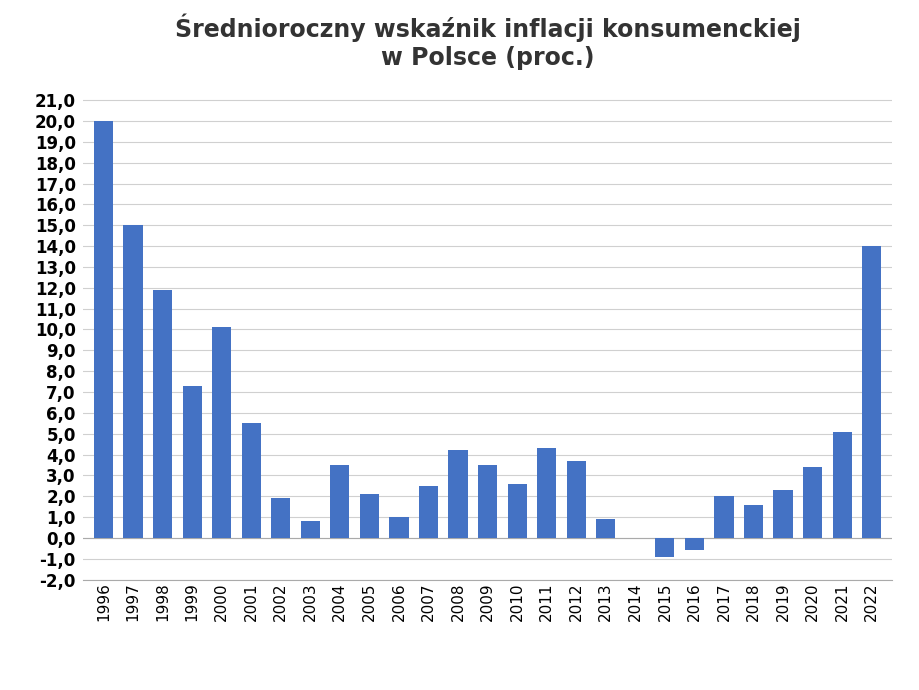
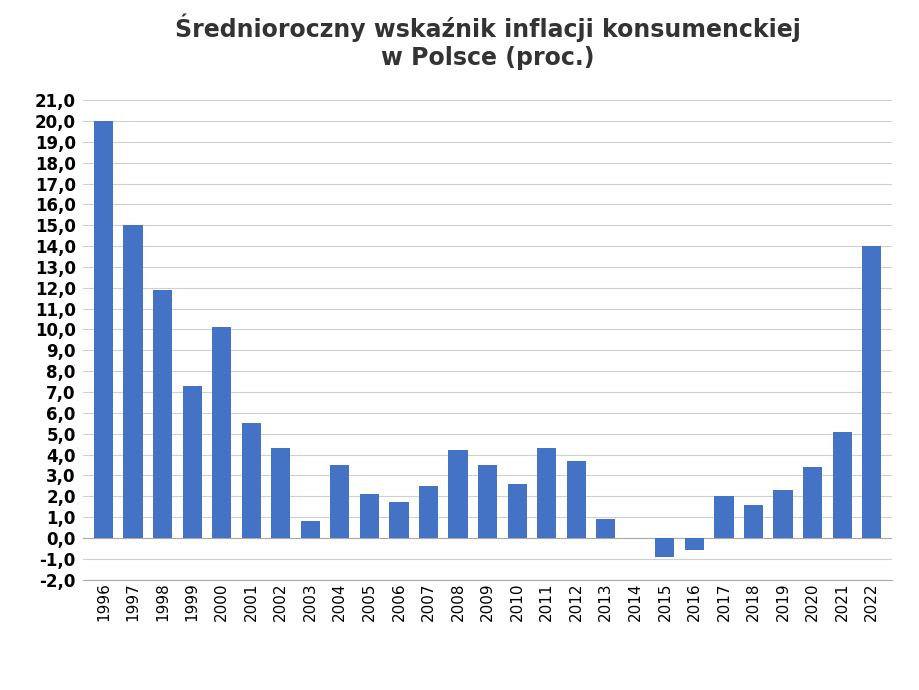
2002: 1,9 -> 4,3
2006: 1,0 -> 1,7
